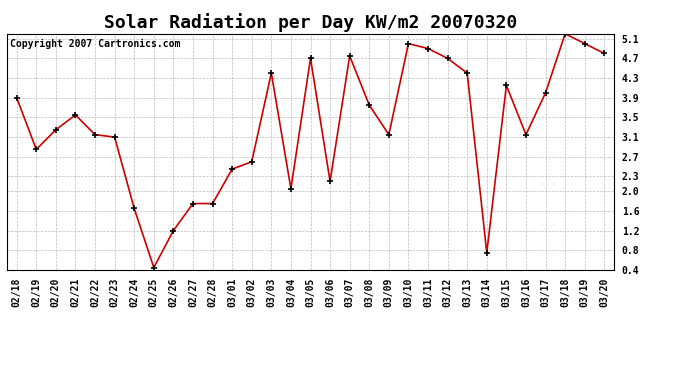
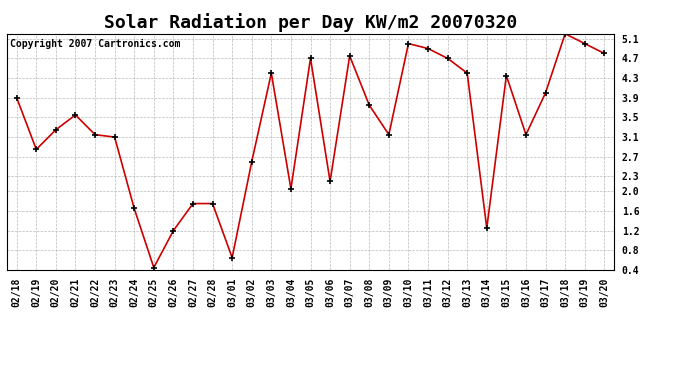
03/01: 2.45 -> 0.65
03/14: 0.75 -> 1.25
03/15: 4.15 -> 4.35
